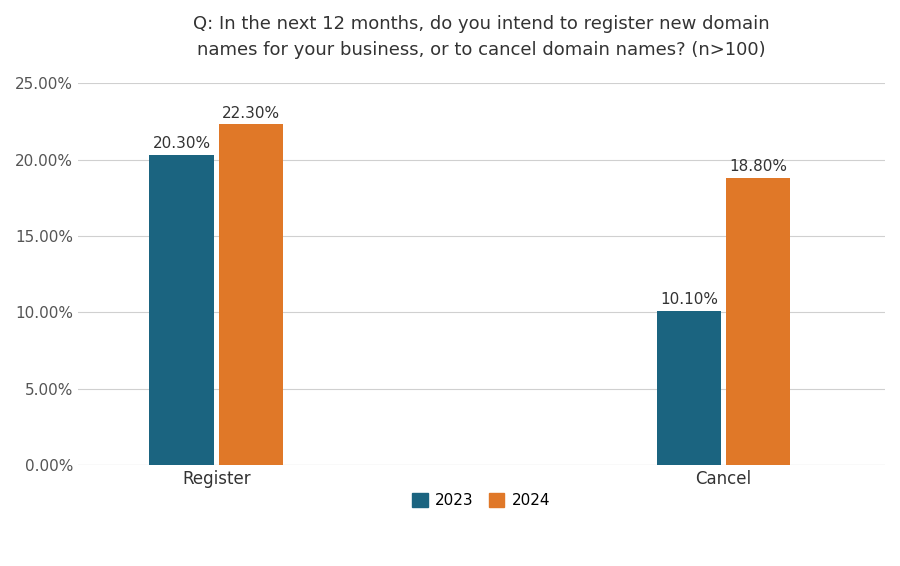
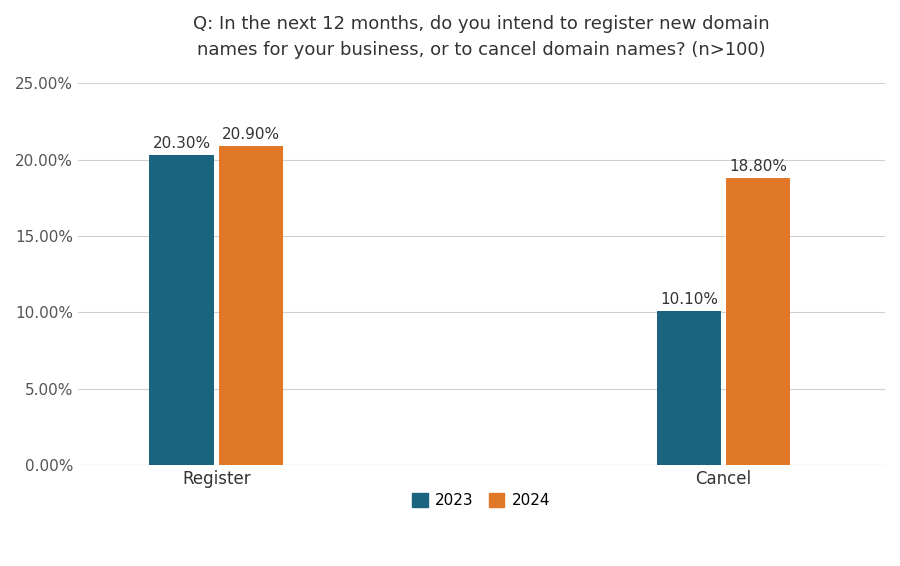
2024/Register: 22.30% -> 20.90%
